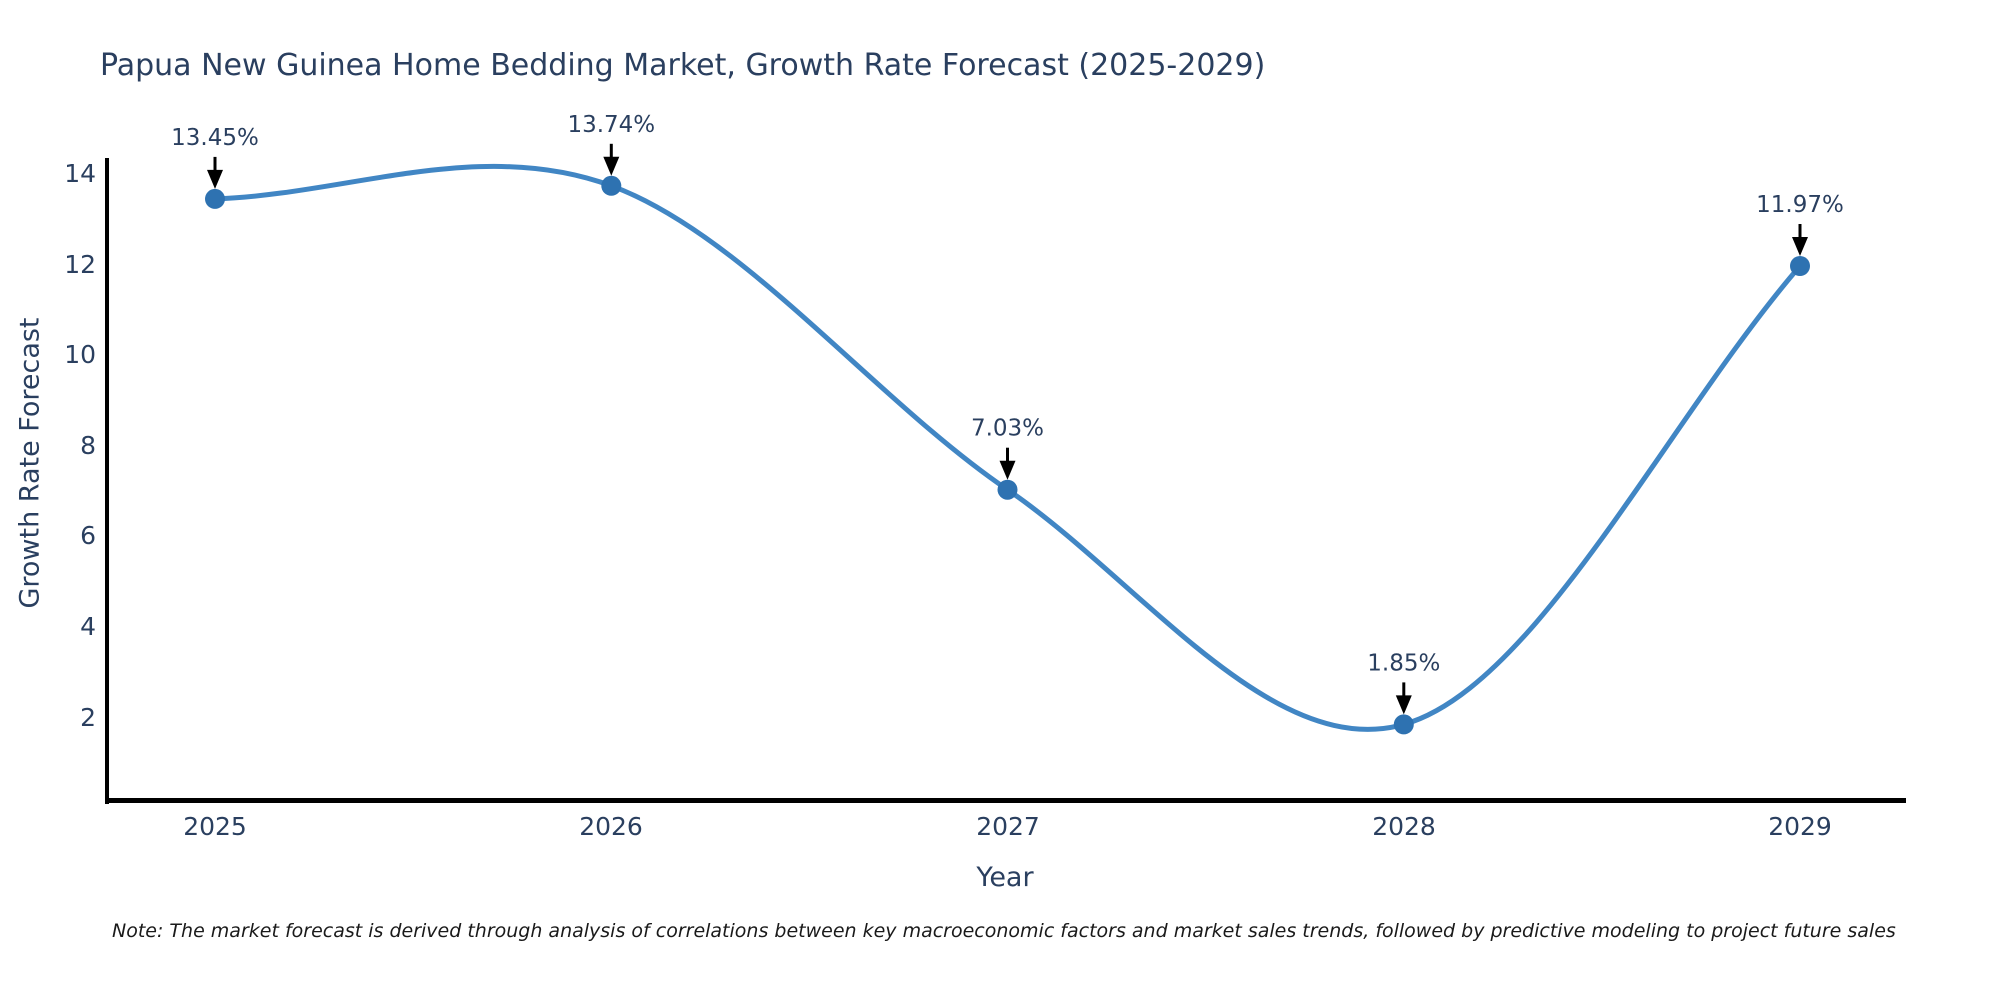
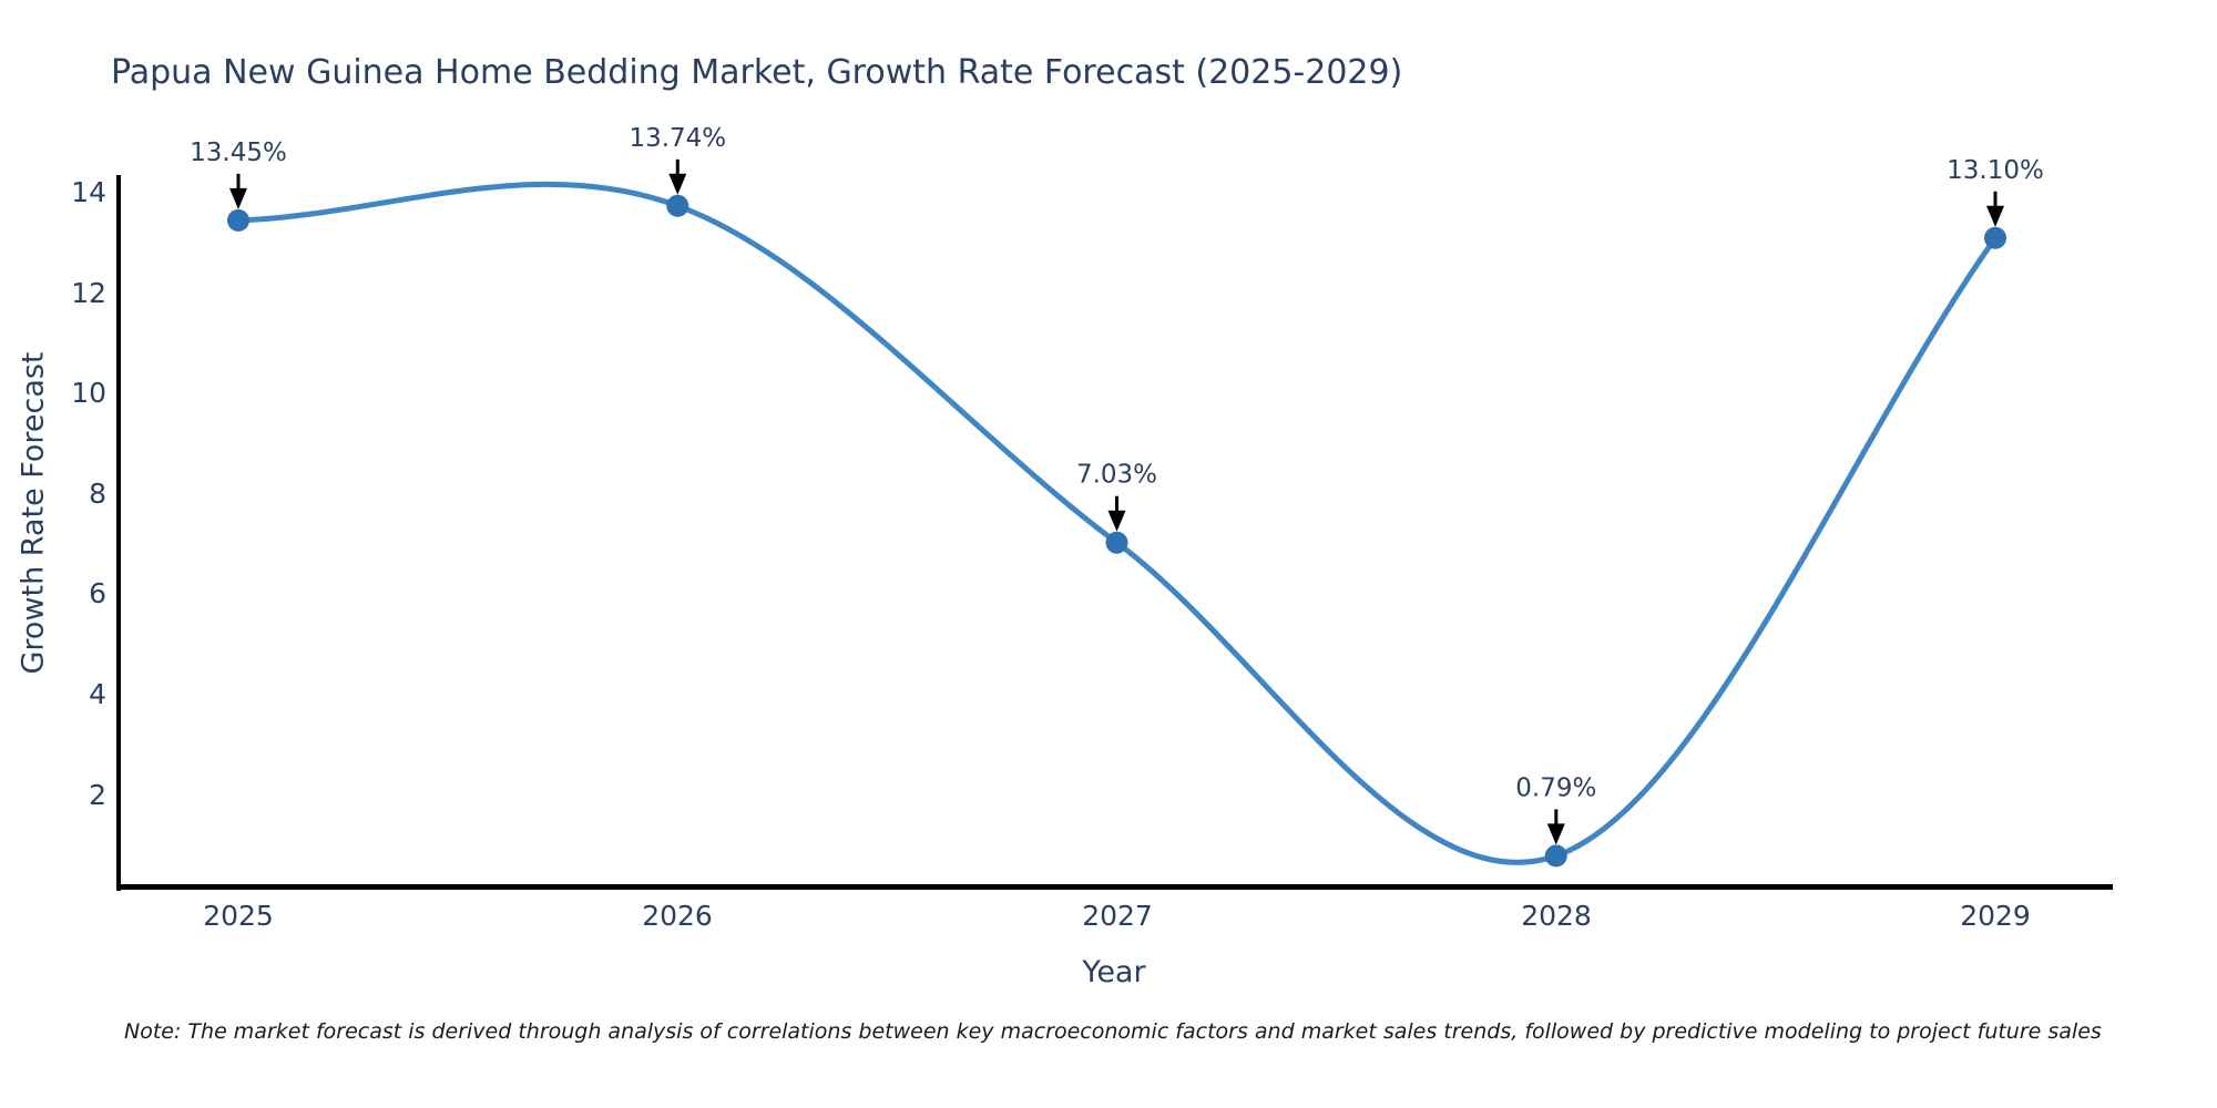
2028: 1.85% -> 0.79%
2029: 11.97% -> 13.10%
